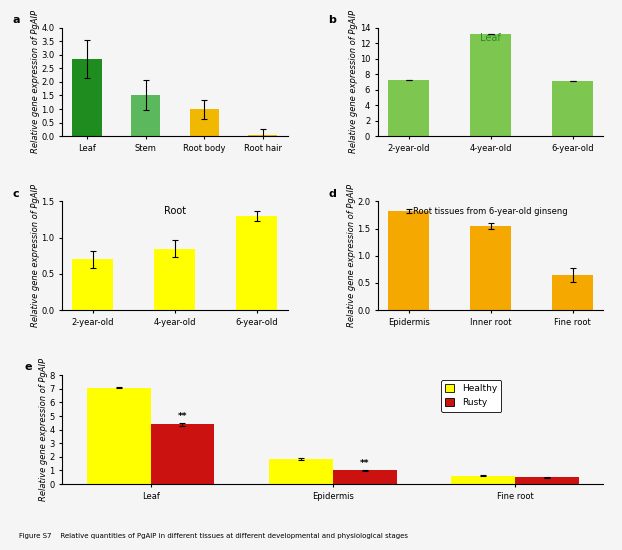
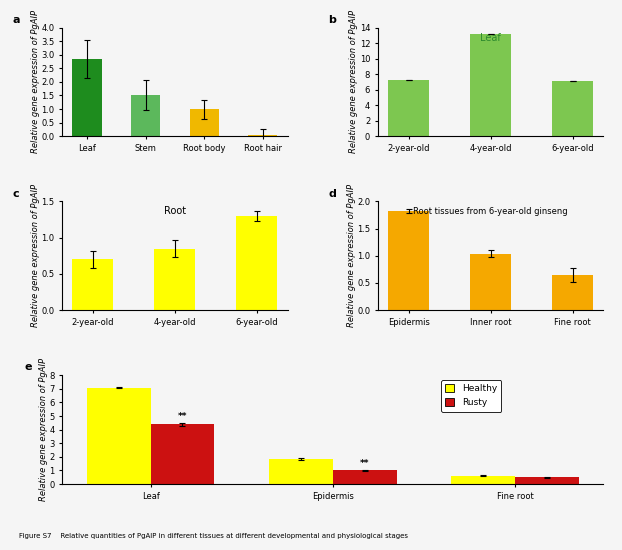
Inner root: 1.55 -> 1.04
